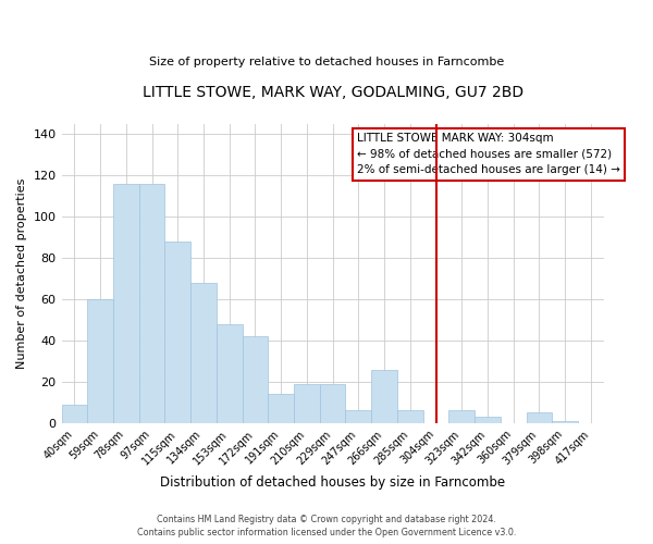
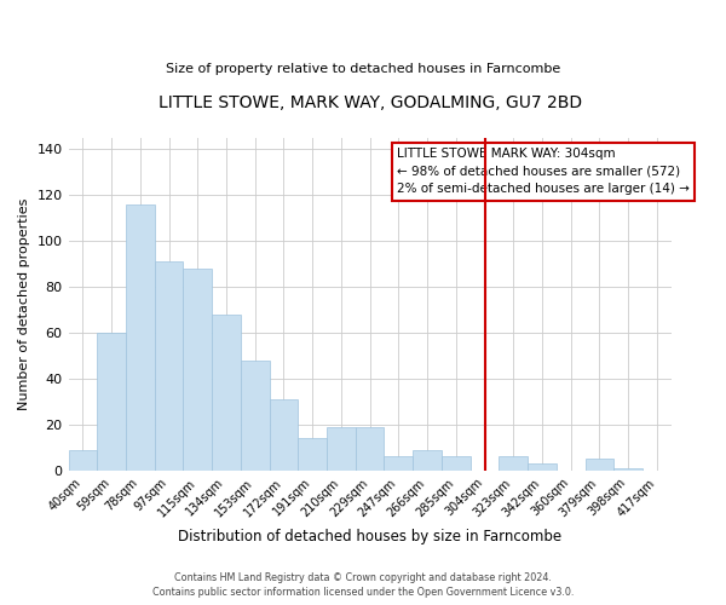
97sqm: 116 -> 91
172sqm: 42 -> 31
266sqm: 26 -> 9
